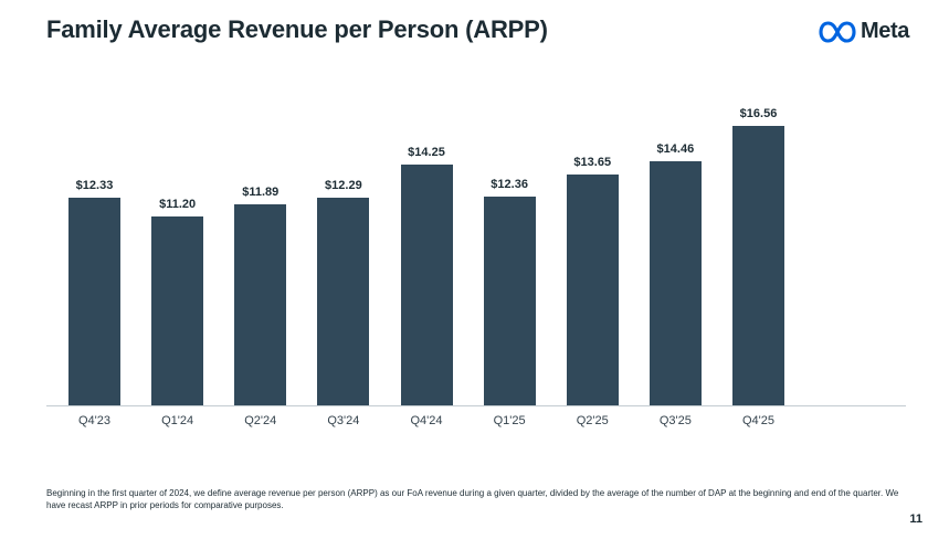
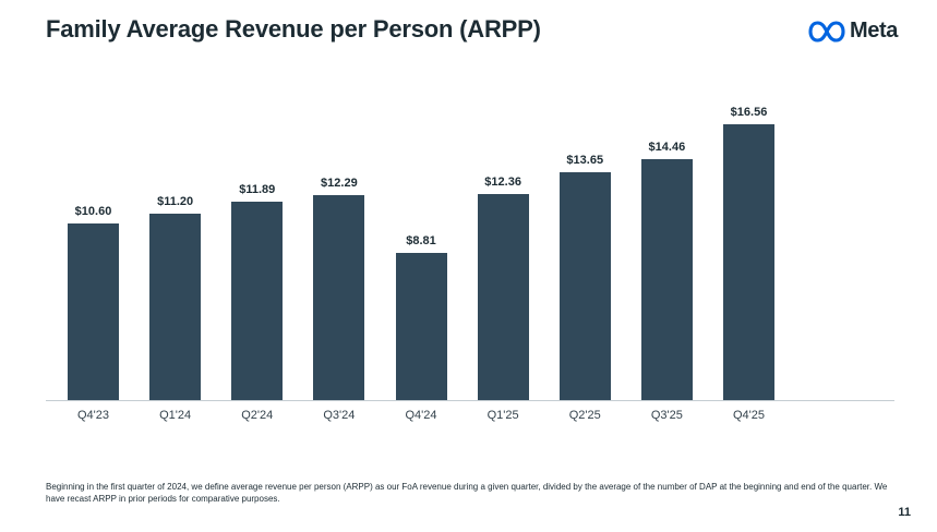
Q4'23: $12.33 -> $10.60
Q4'24: $14.25 -> $8.81
